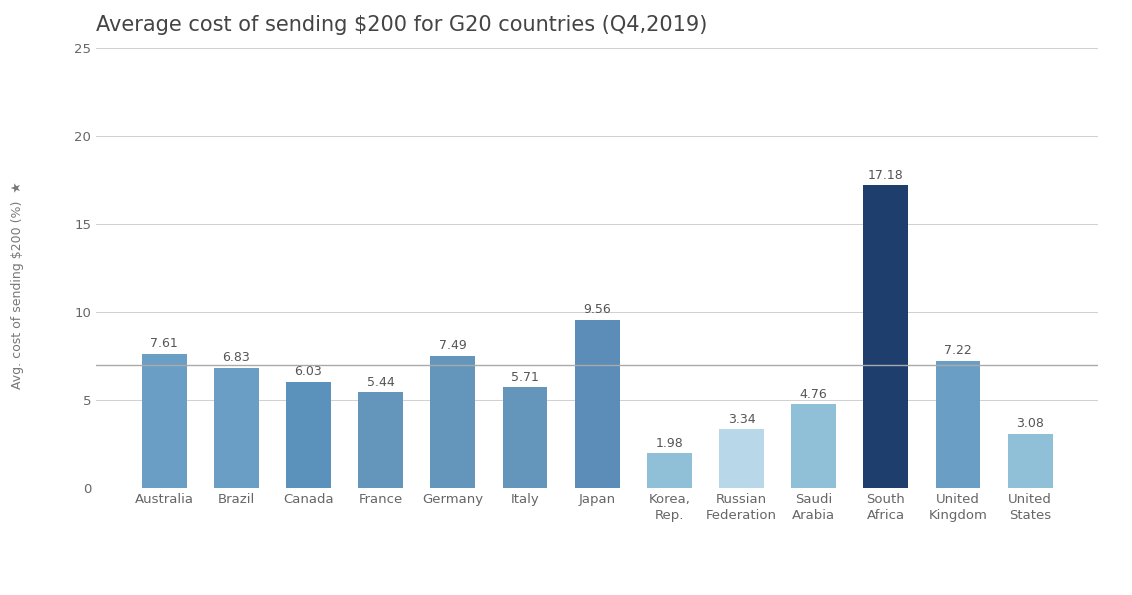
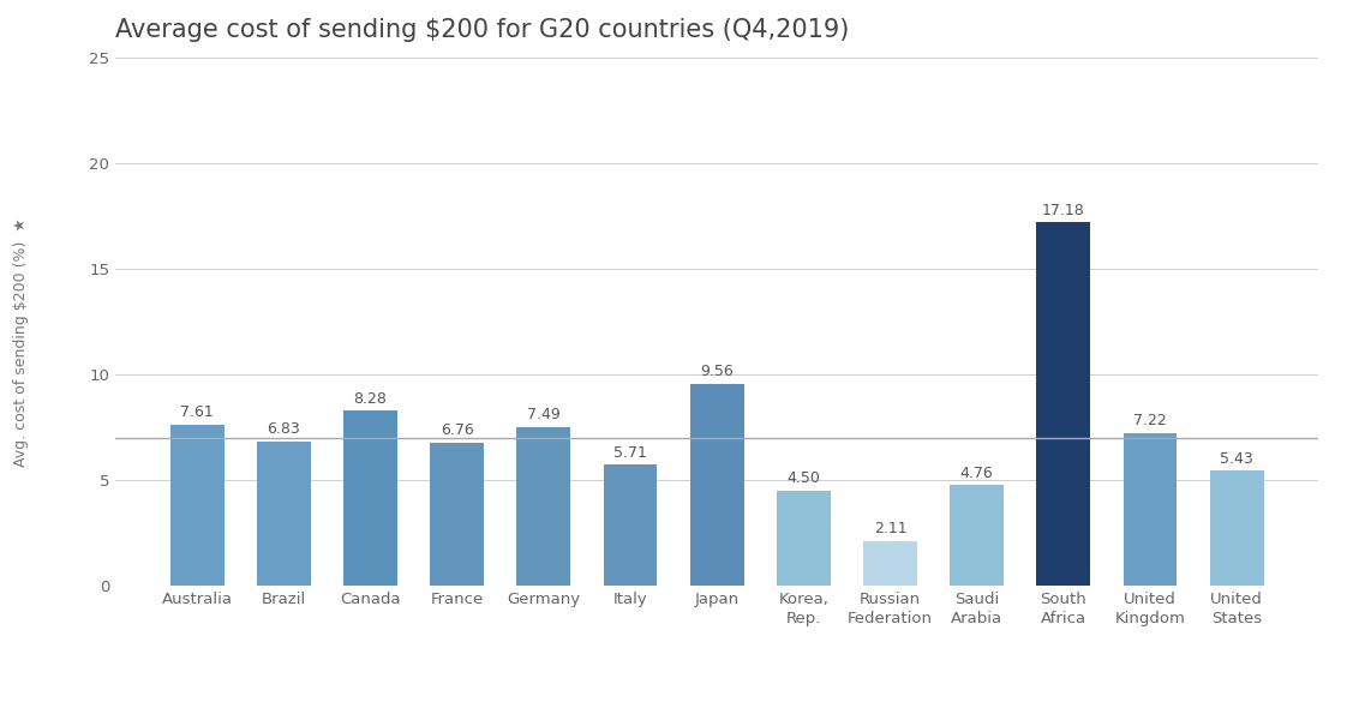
Canada: 6.03 -> 8.28
France: 5.44 -> 6.76
Korea, Rep.: 1.98 -> 4.50
Russian Federation: 3.34 -> 2.11
United States: 3.08 -> 5.43
